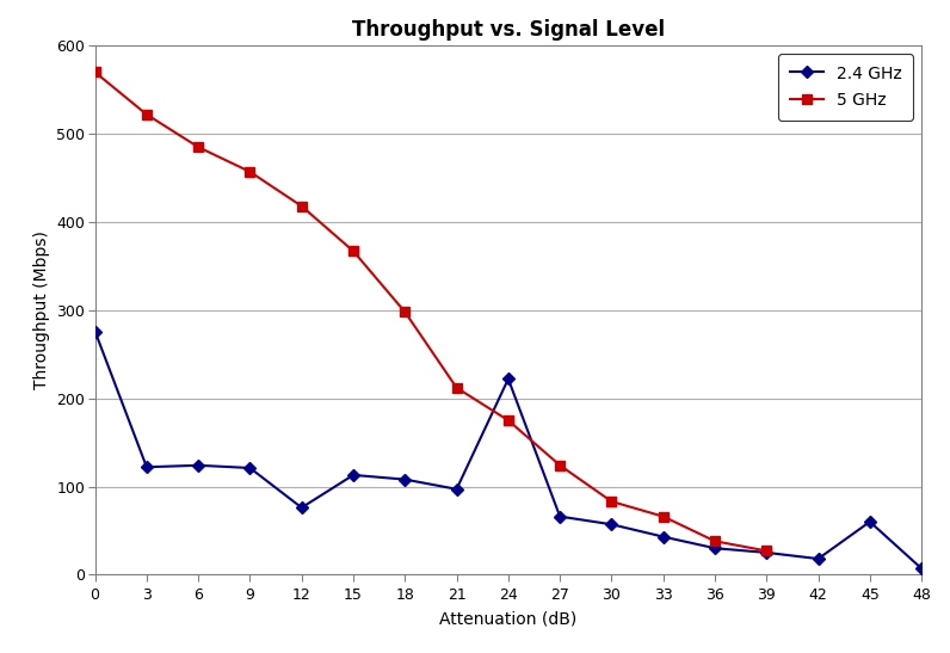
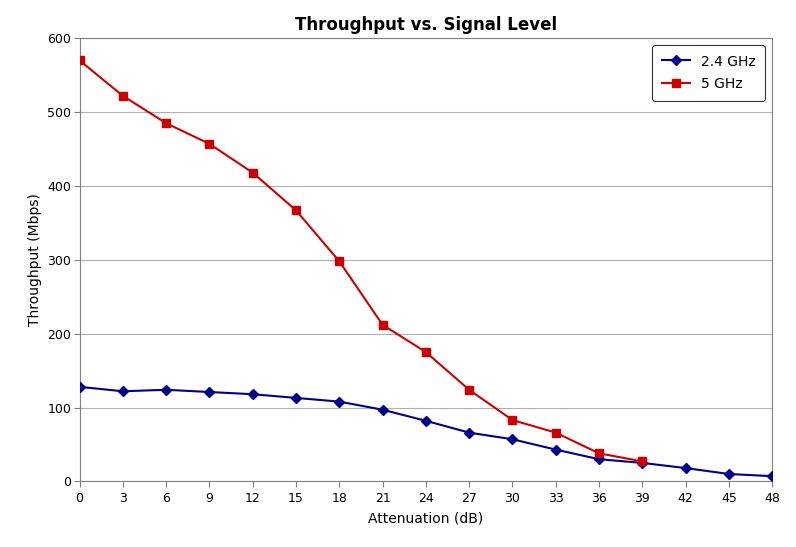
2.4 GHz/0: 276 -> 128
2.4 GHz/12: 76 -> 118
2.4 GHz/24: 222 -> 82
2.4 GHz/45: 60 -> 10
